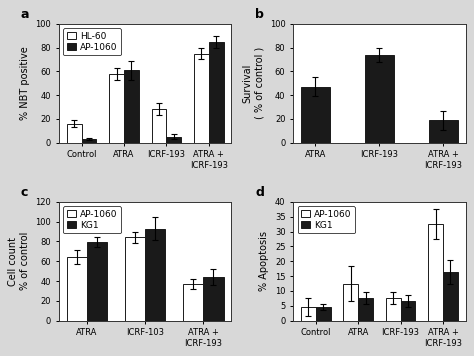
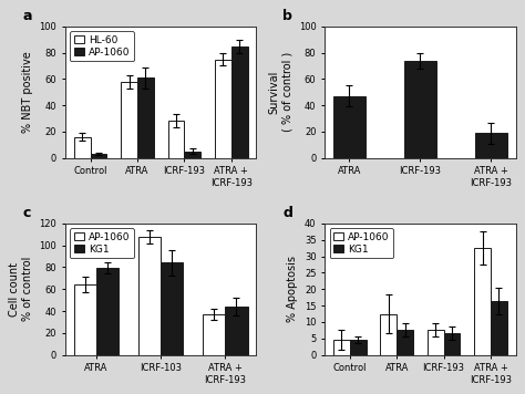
AP-1060/ICRF-103: 84 -> 108
KG1/ICRF-103: 93 -> 84
